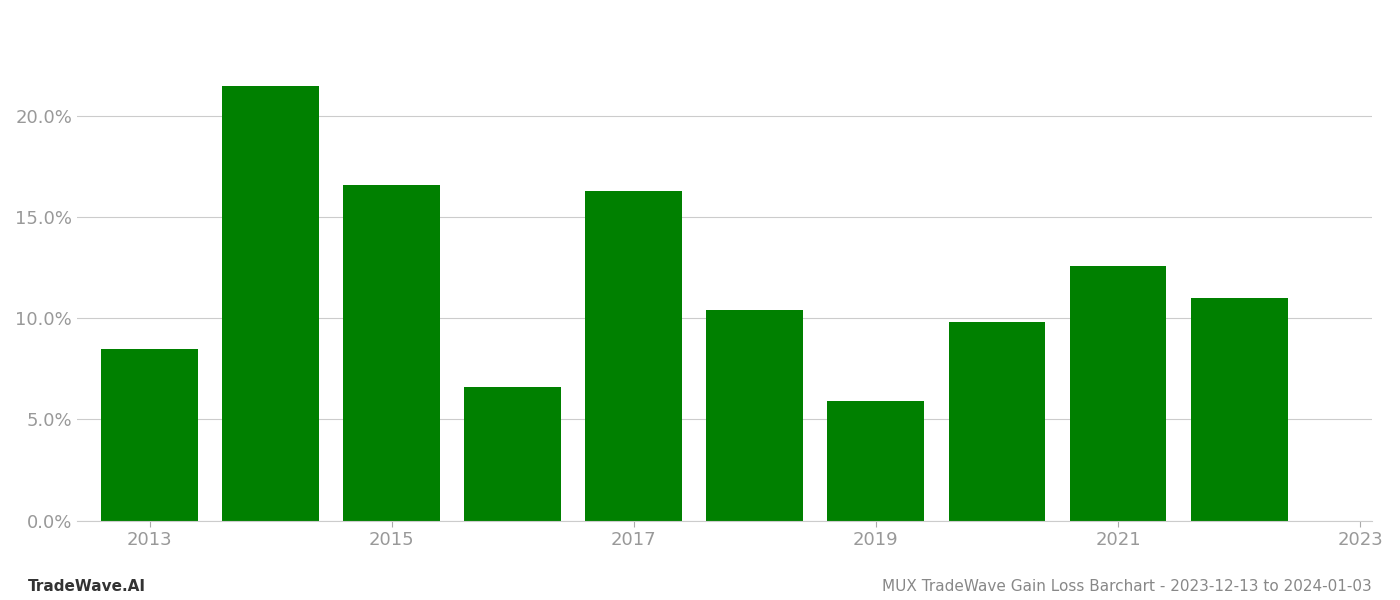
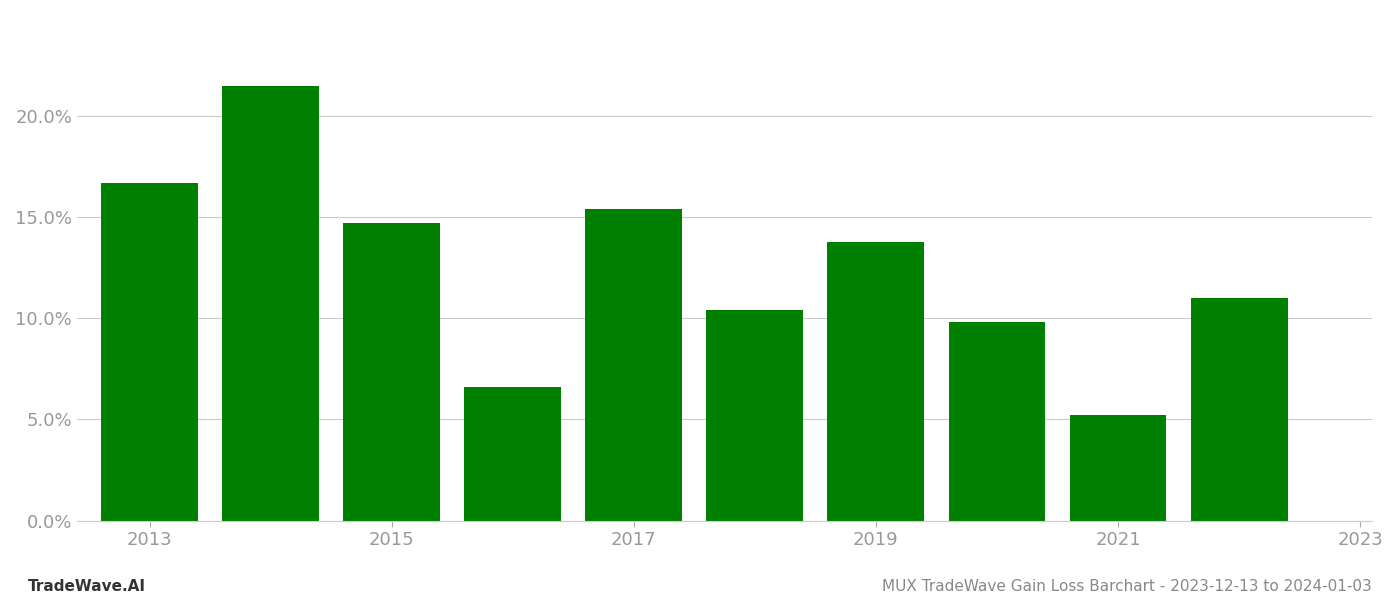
2013: 8.5% -> 16.7%
2015: 16.6% -> 14.7%
2017: 16.3% -> 15.4%
2019: 5.9% -> 13.8%
2021: 12.6% -> 5.2%
